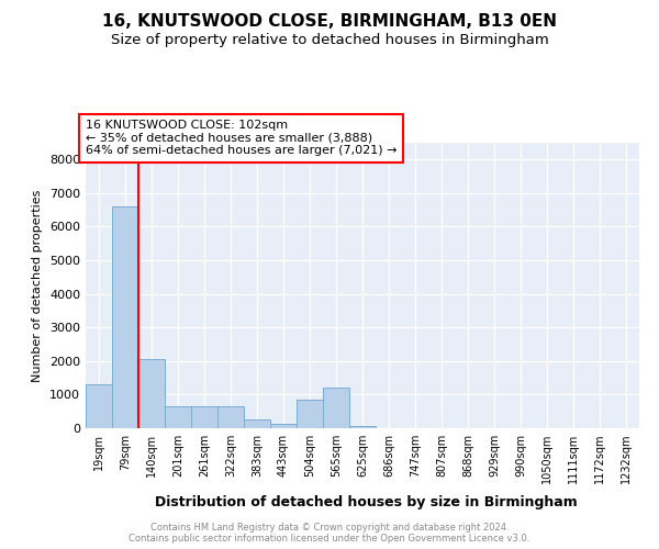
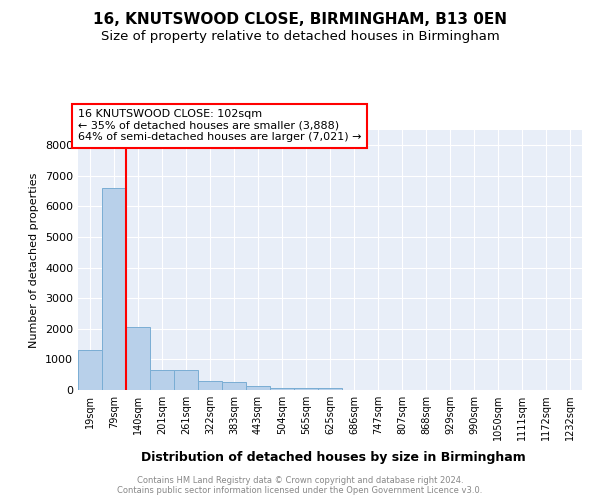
322sqm: 650 -> 280
504sqm: 850 -> 80
565sqm: 1200 -> 50
